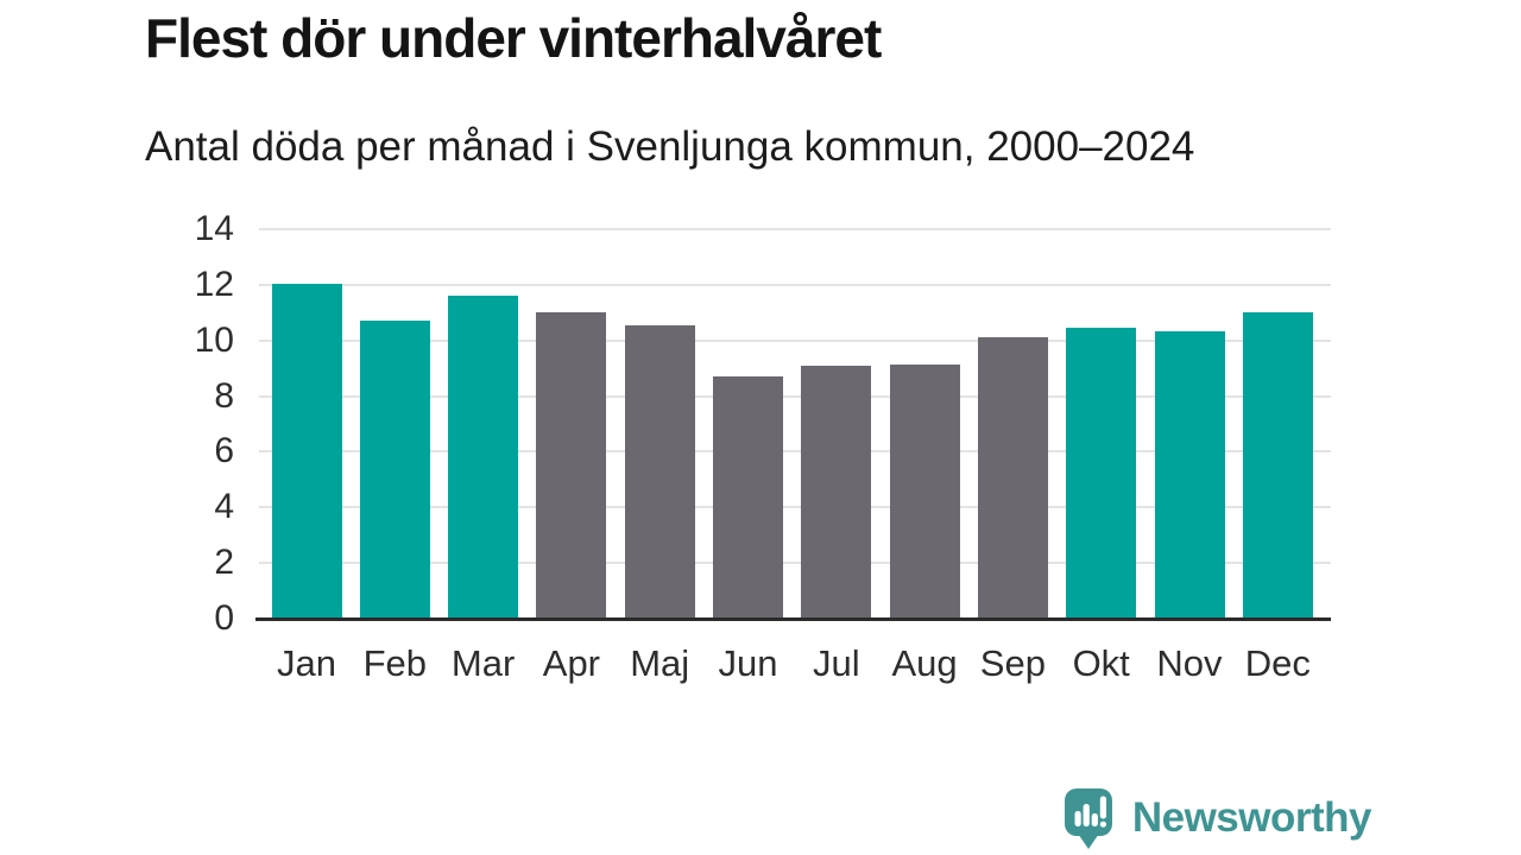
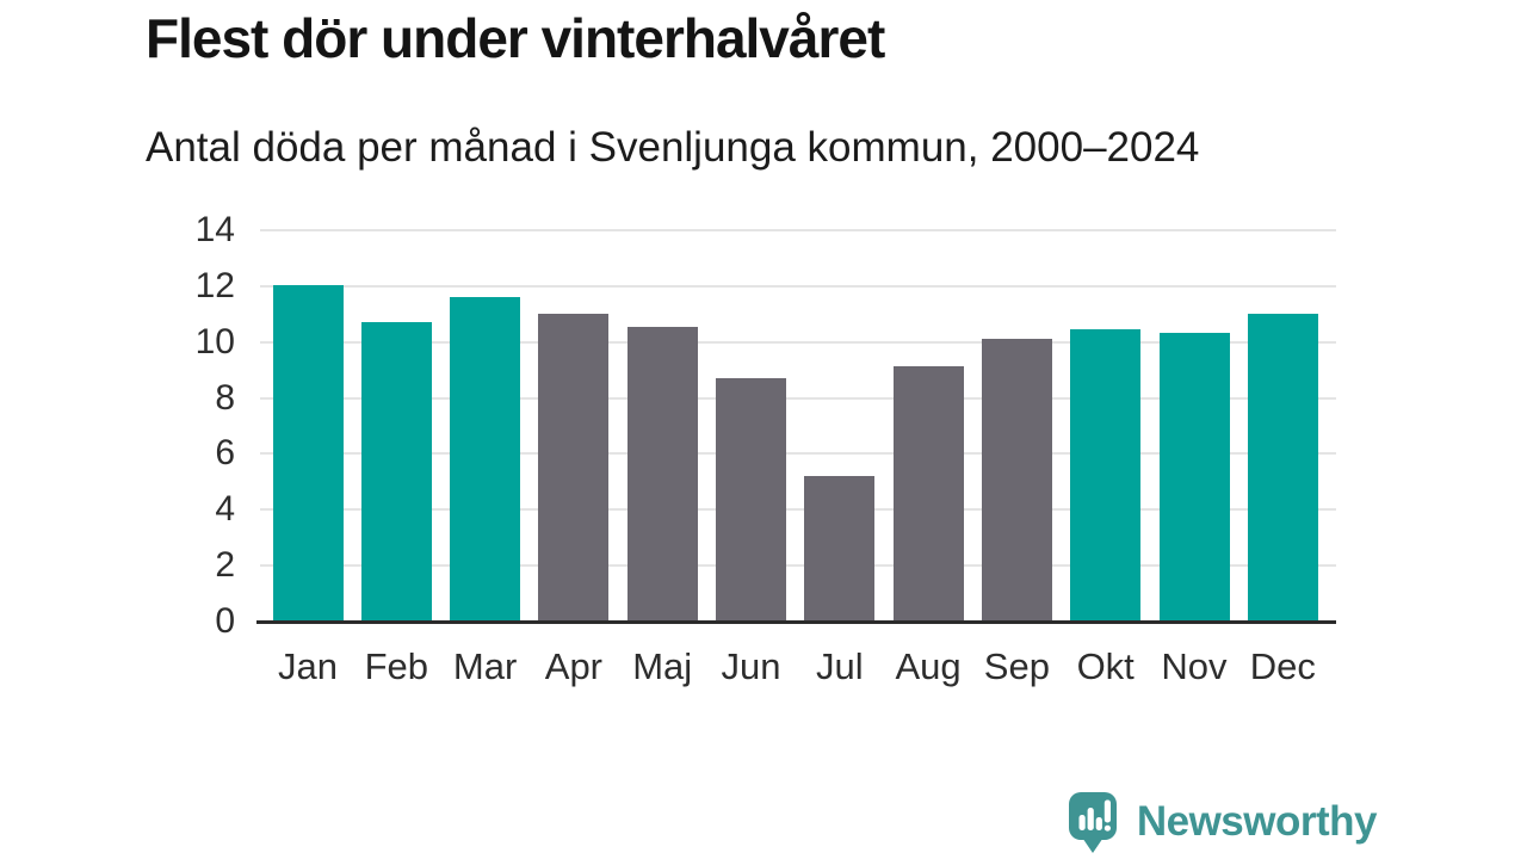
Jul: 9.1 -> 5.2
